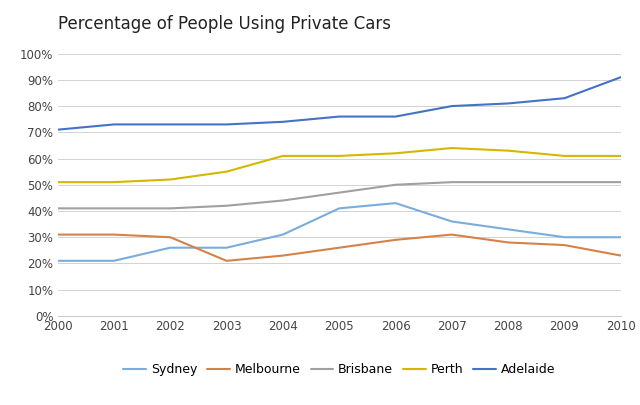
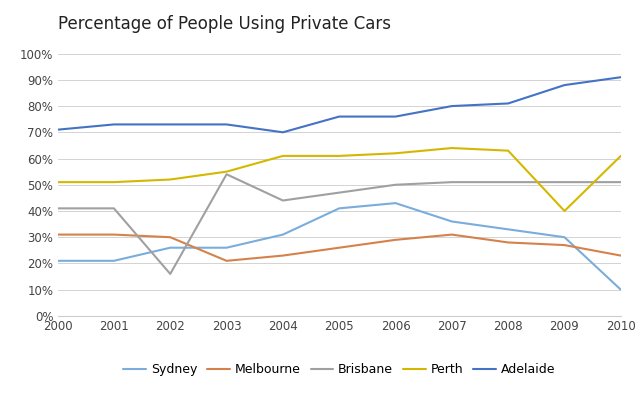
Brisbane/2002: 41% -> 16%
Brisbane/2003: 42% -> 54%
Adelaide/2004: 74% -> 70%
Perth/2009: 61% -> 40%
Adelaide/2009: 83% -> 88%
Sydney/2010: 30% -> 10%
